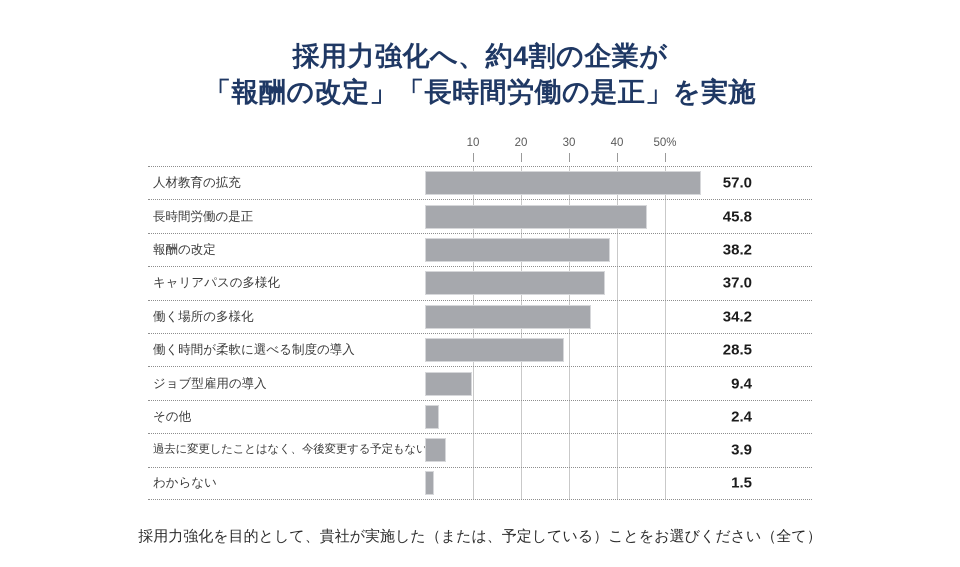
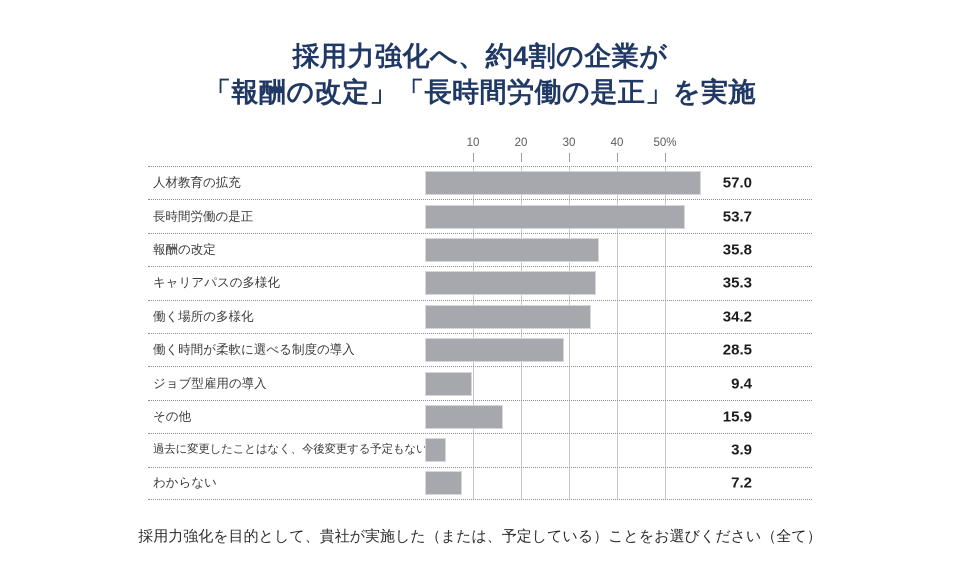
長時間労働の是正: 45.8 -> 53.7
報酬の改定: 38.2 -> 35.8
キャリアパスの多様化: 37.0 -> 35.3
その他: 2.4 -> 15.9
わからない: 1.5 -> 7.2
